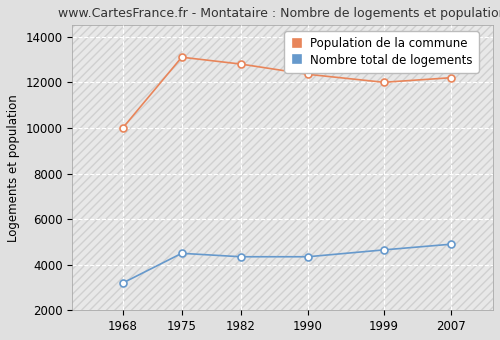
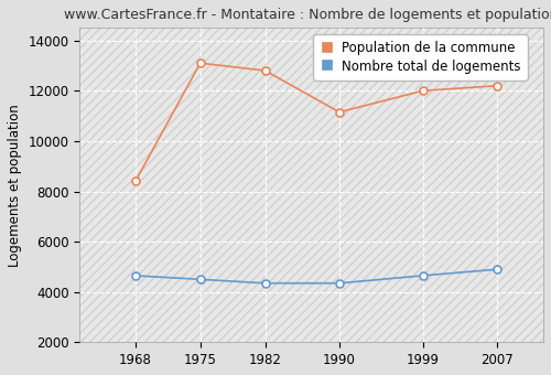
Nombre total de logements/1968: 3200 -> 4650
Population de la commune/1968: 10000 -> 8400
Population de la commune/1990: 12350 -> 11150
